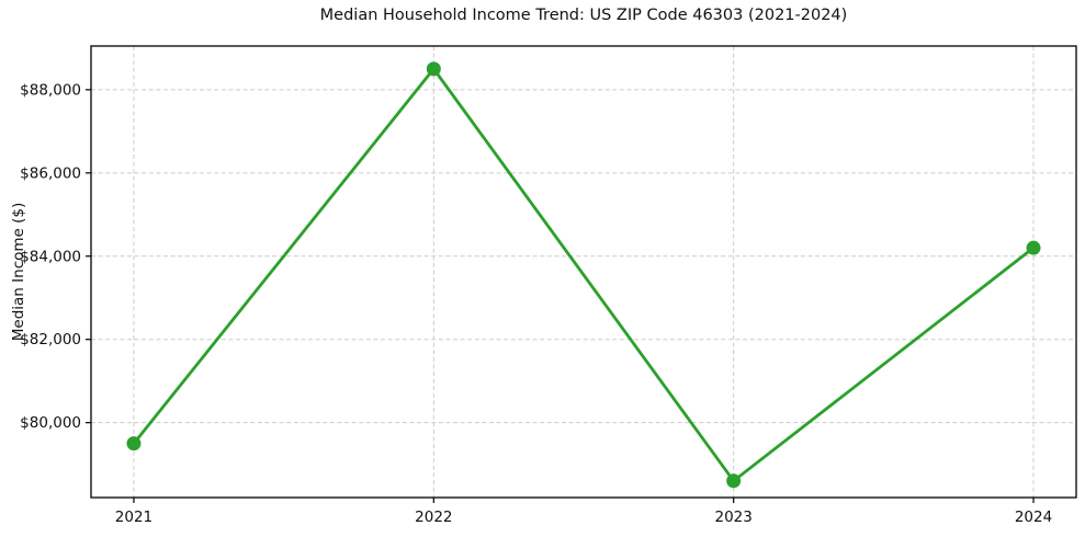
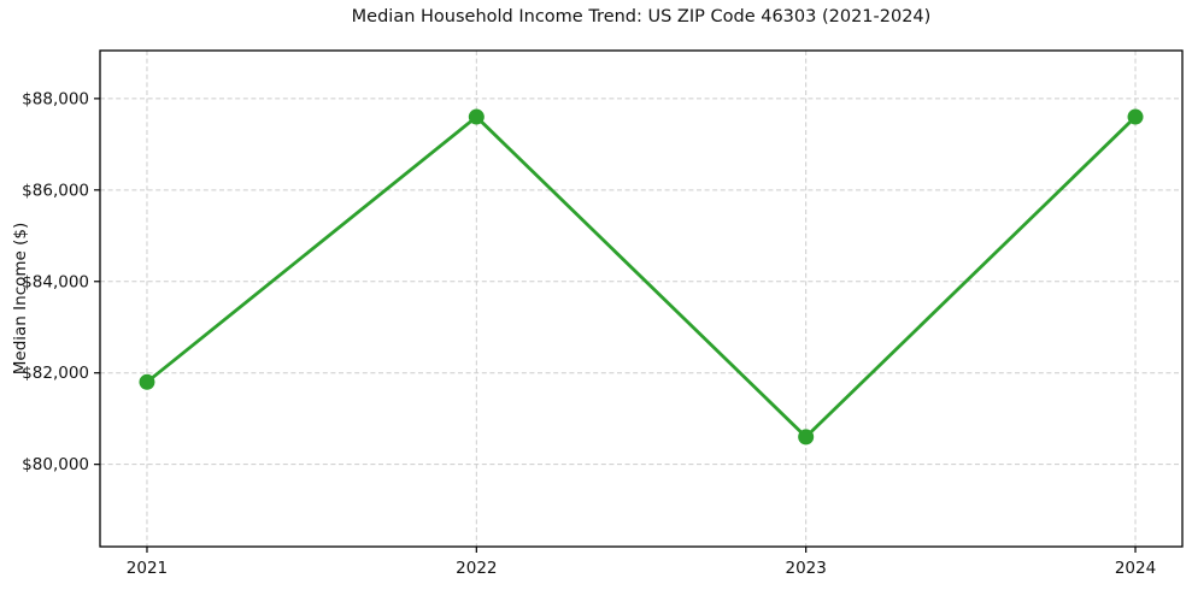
2021: $79500 -> $81800
2022: $88500 -> $87600
2023: $78600 -> $80600
2024: $84200 -> $87600
